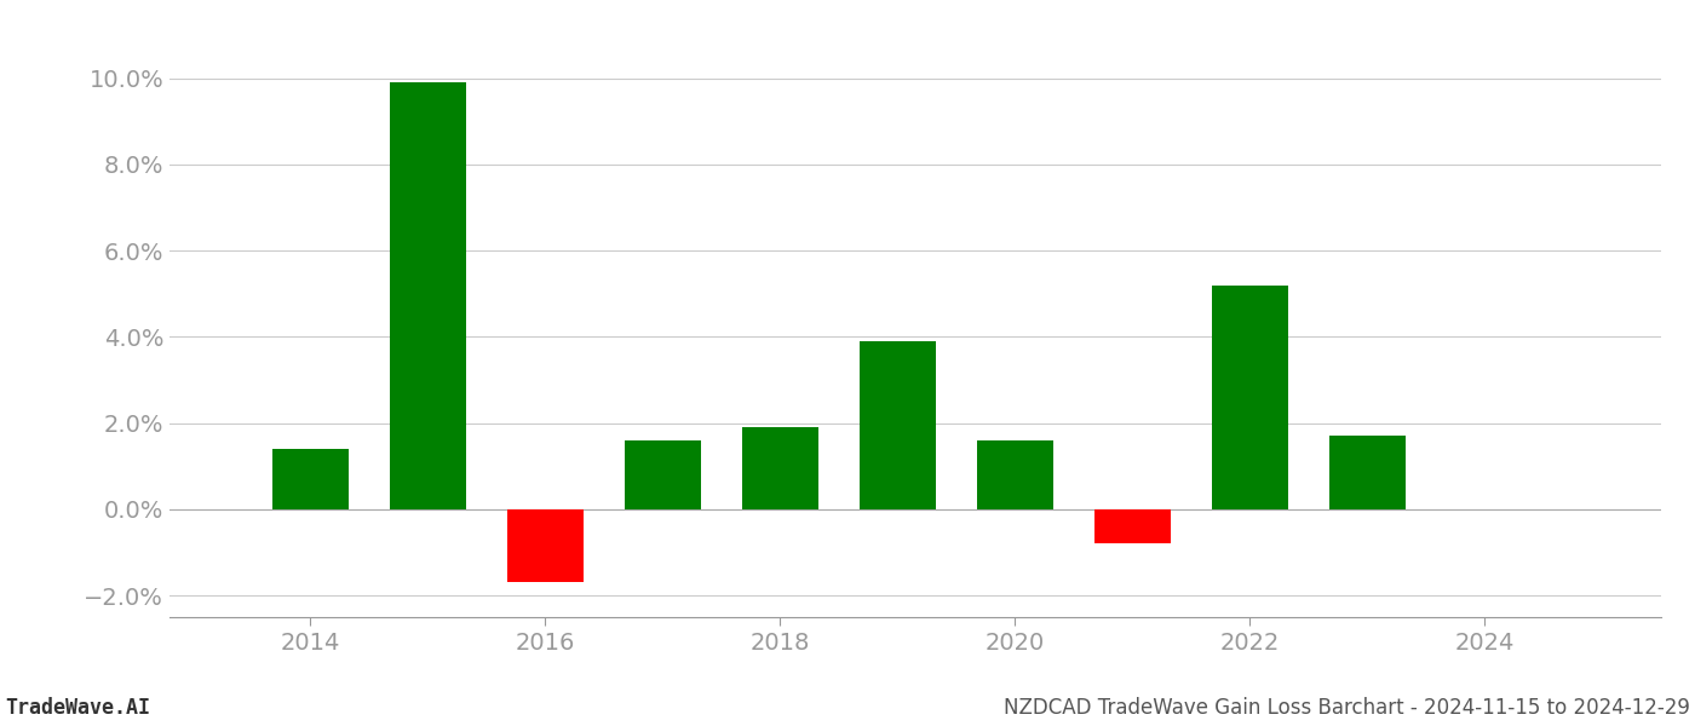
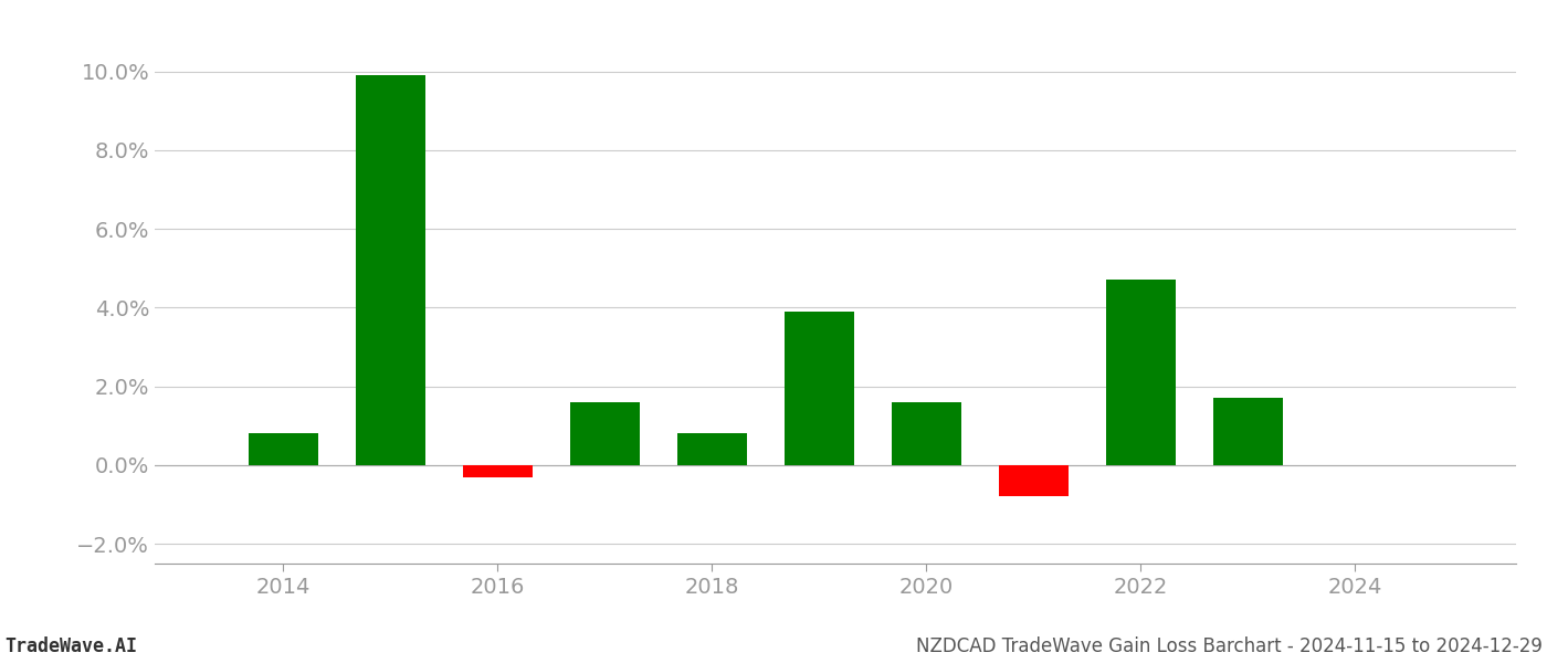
2014: 1.4% -> 0.8%
2016: -1.7% -> -0.3%
2018: 1.9% -> 0.8%
2022: 5.2% -> 4.7%
